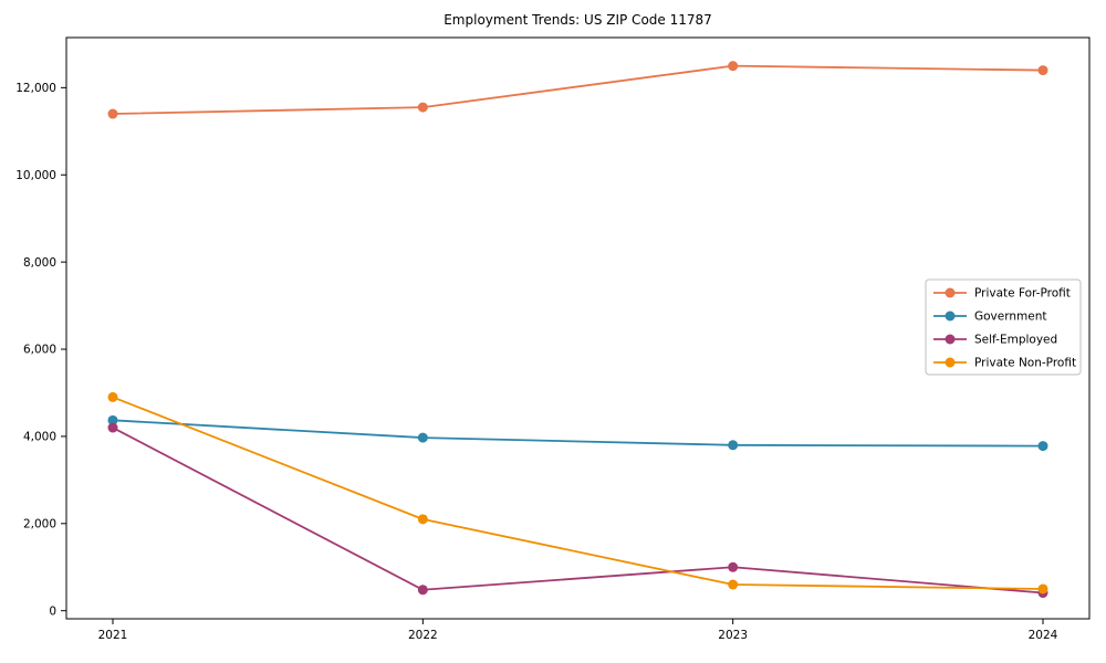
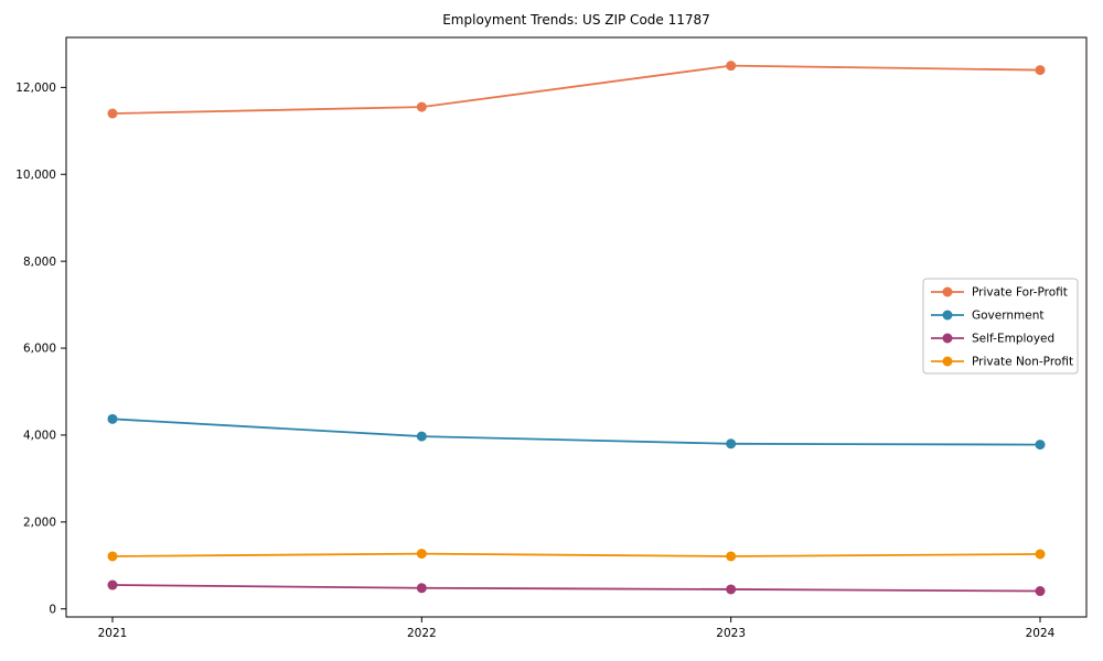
Self-Employed/2021: 4200 -> 600
Private Non-Profit/2021: 4900 -> 1200
Private Non-Profit/2022: 2100 -> 1300
Self-Employed/2023: 1000 -> 400
Private Non-Profit/2023: 600 -> 1200
Private Non-Profit/2024: 500 -> 1300
